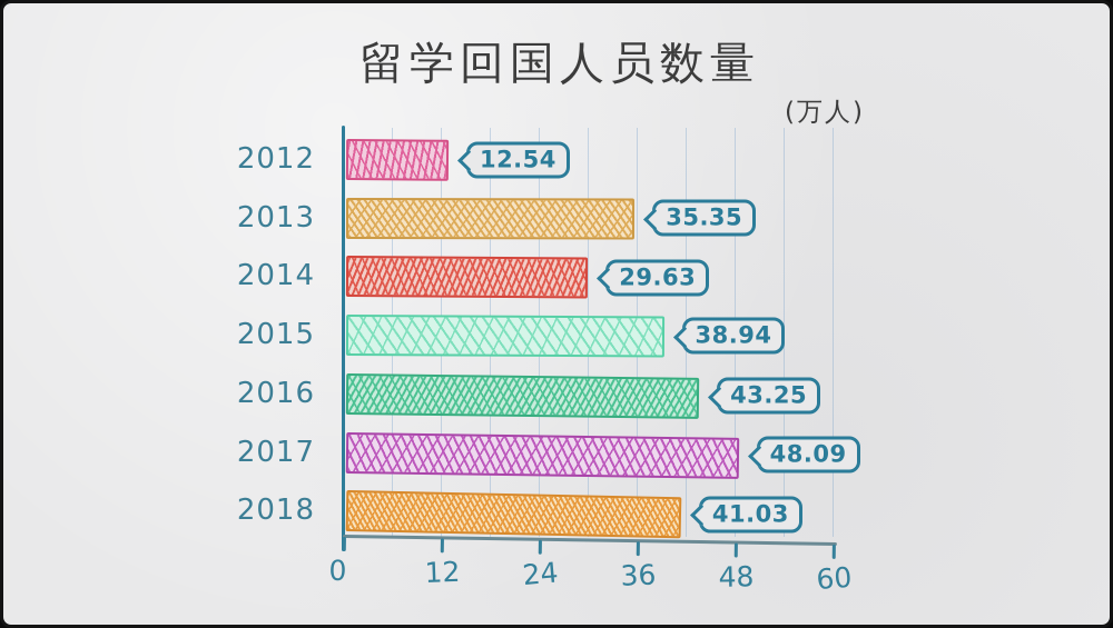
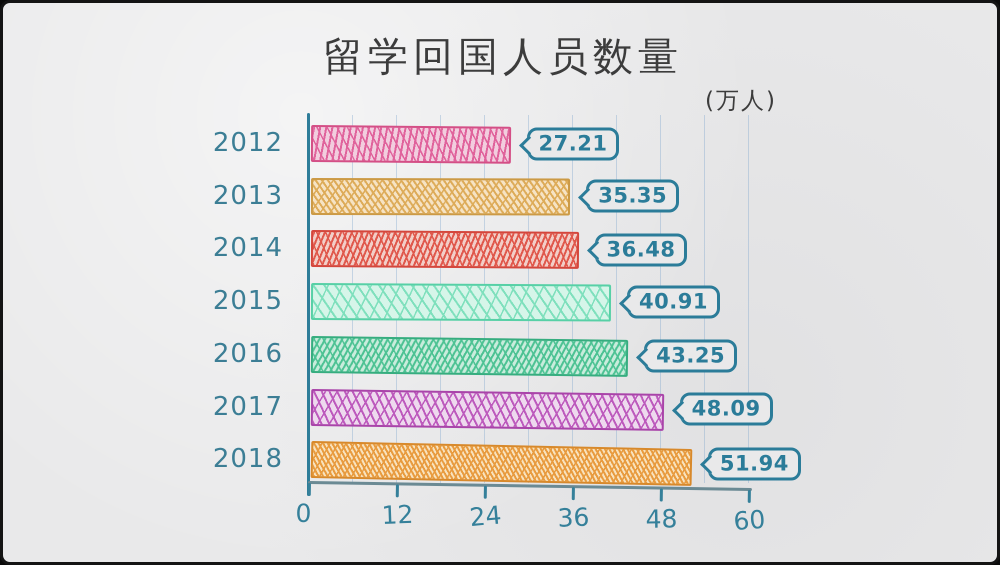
2012: 12.54 -> 27.21
2014: 29.63 -> 36.48
2015: 38.94 -> 40.91
2018: 41.03 -> 51.94
